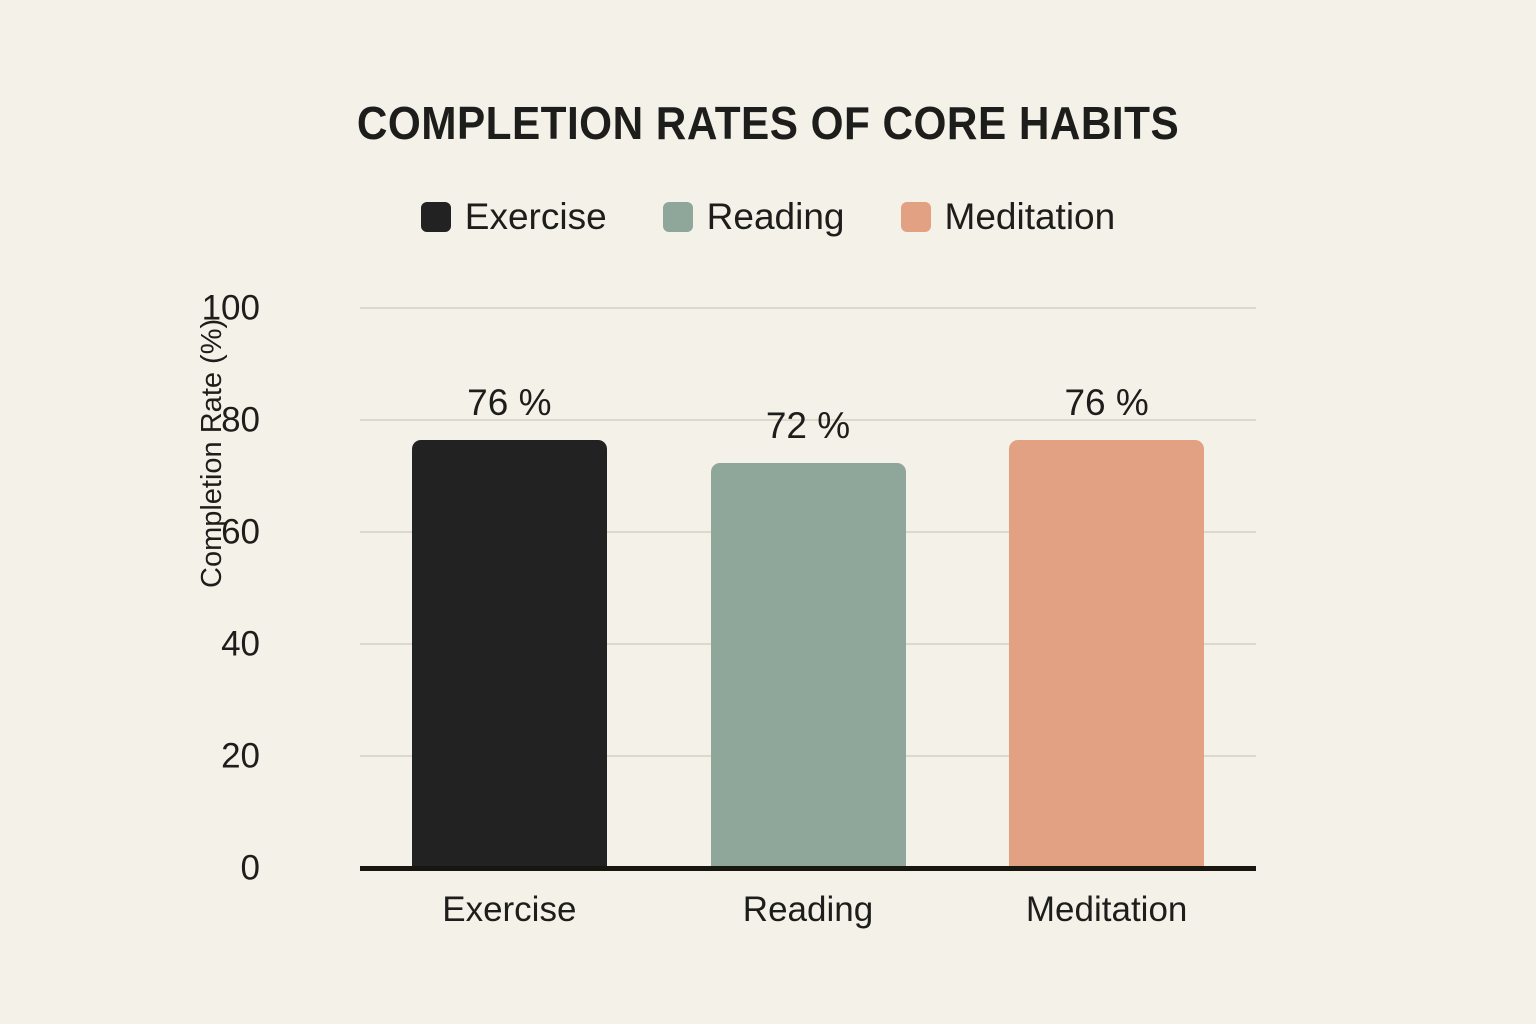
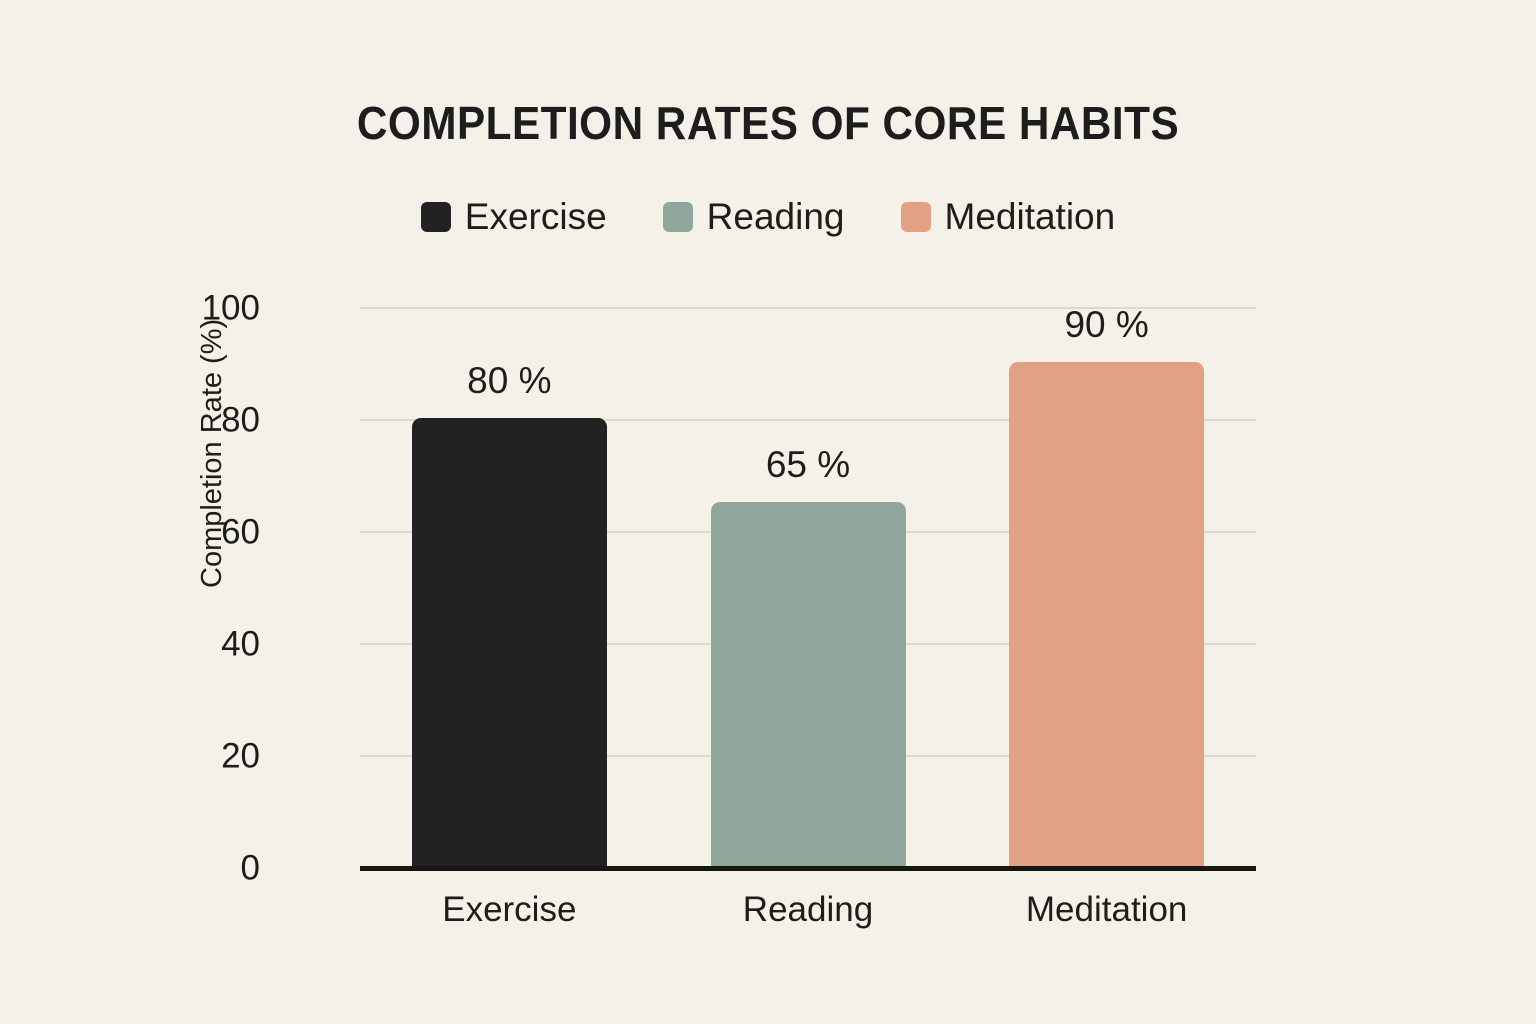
Exercise: 76 -> 80
Reading: 72 -> 65
Meditation: 76 -> 90
